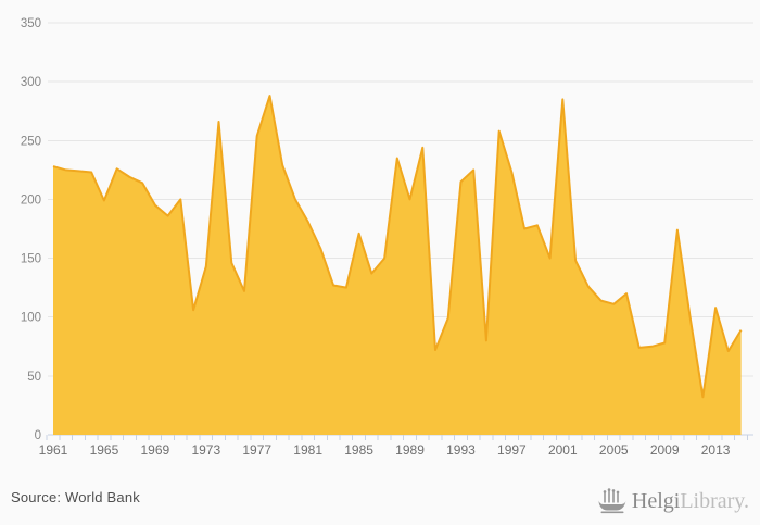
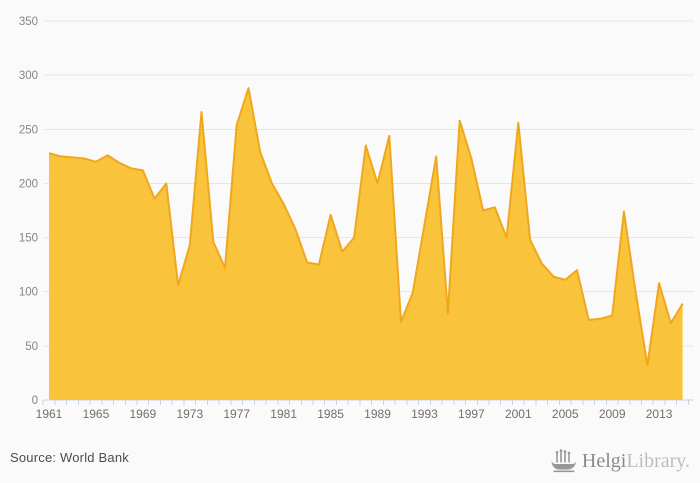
1965: 199 -> 220
1969: 195 -> 212
1993: 215 -> 162
2001: 285 -> 256
